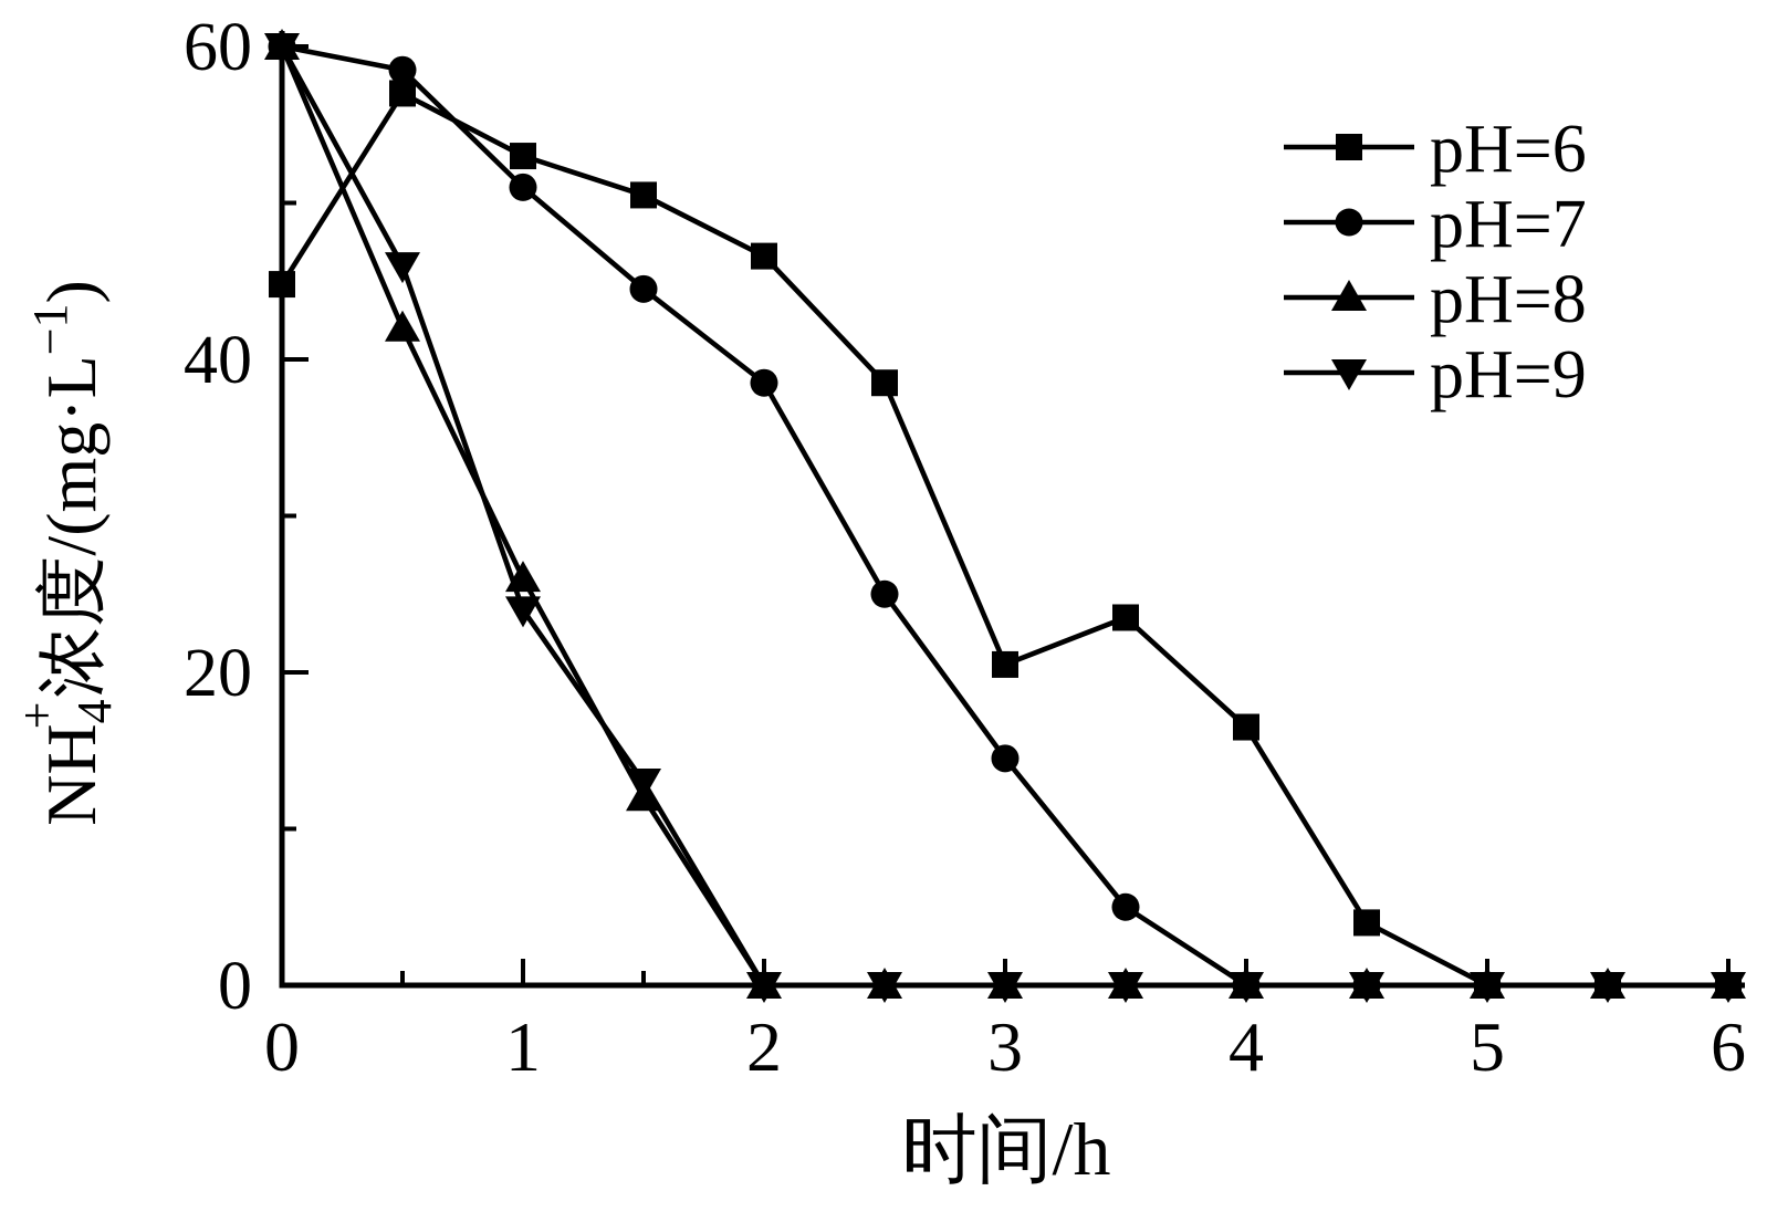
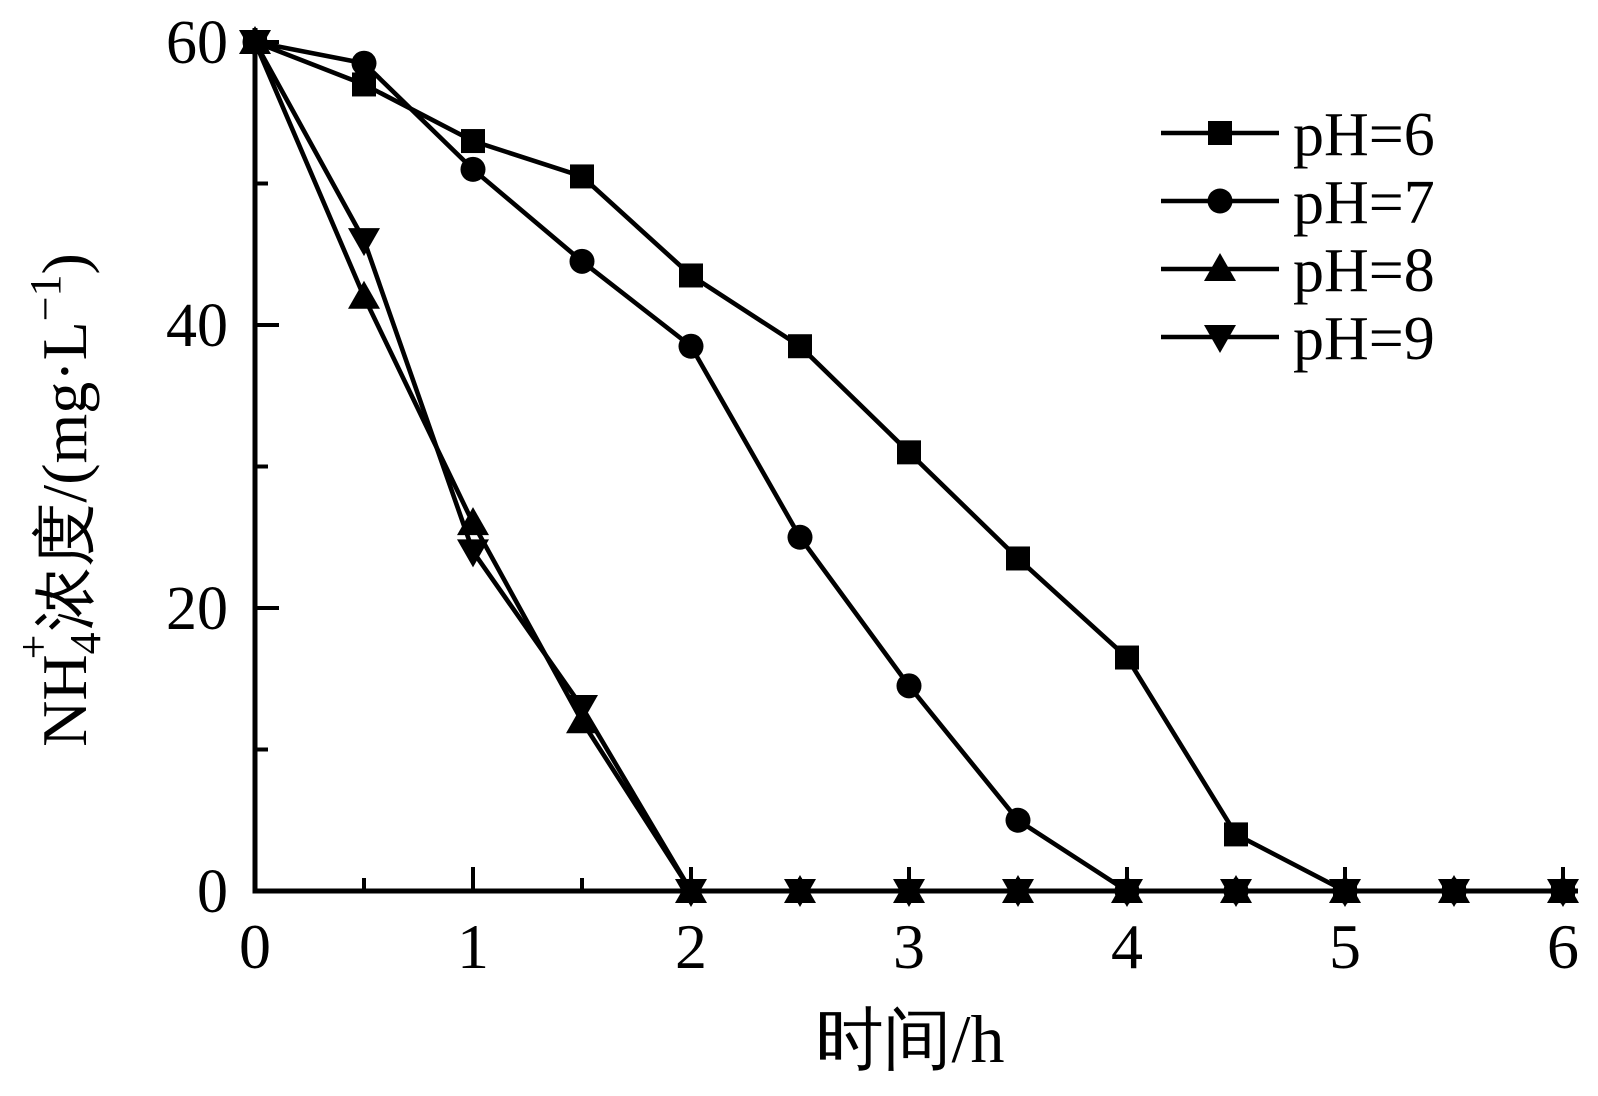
pH=6/0: 44.8 -> 60.0
pH=6/2: 46.6 -> 43.5
pH=6/3: 20.5 -> 31.0
